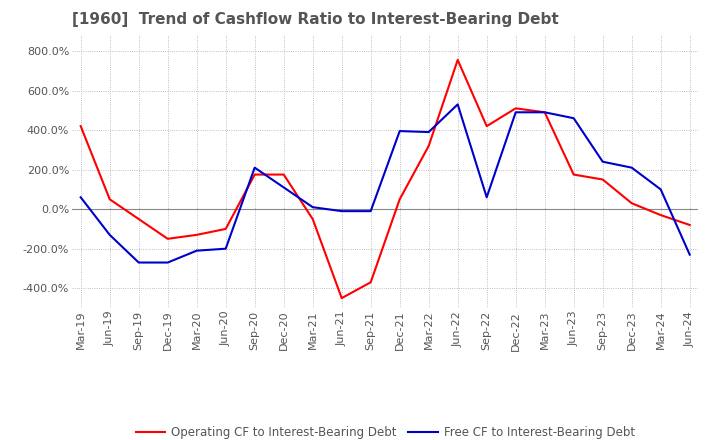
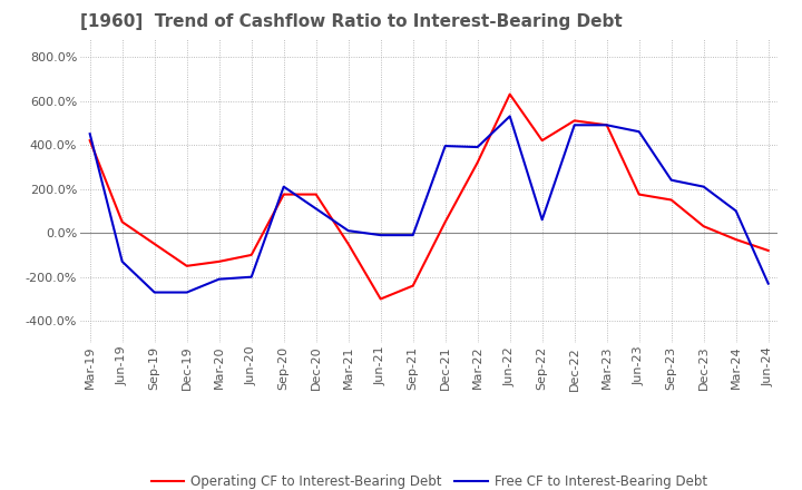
Free CF to Interest-Bearing Debt/Mar-19: 60% -> 450%
Operating CF to Interest-Bearing Debt/Jun-21: -450% -> -300%
Operating CF to Interest-Bearing Debt/Sep-21: -370% -> -240%
Operating CF to Interest-Bearing Debt/Jun-22: 760% -> 630%
